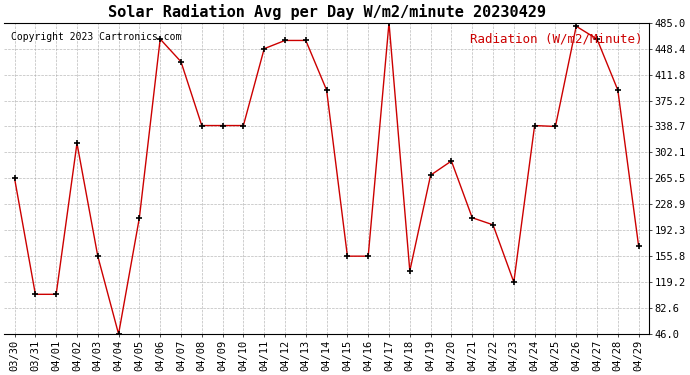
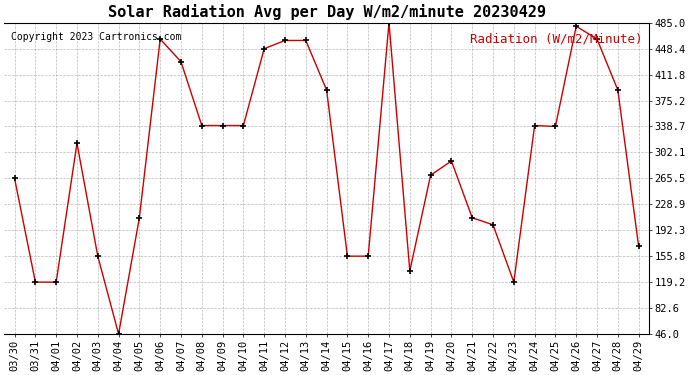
03/31: 102 -> 119
04/01: 102 -> 119
